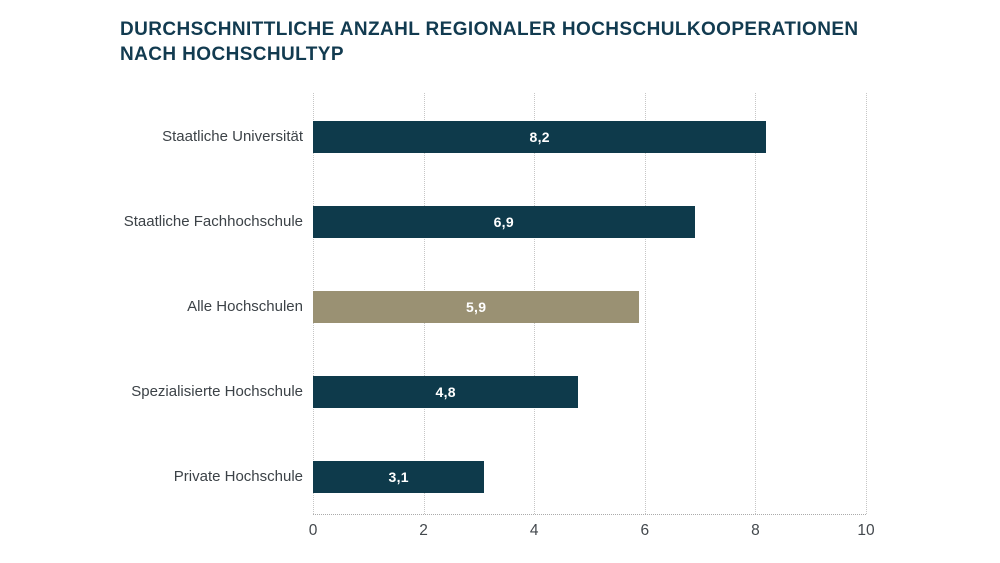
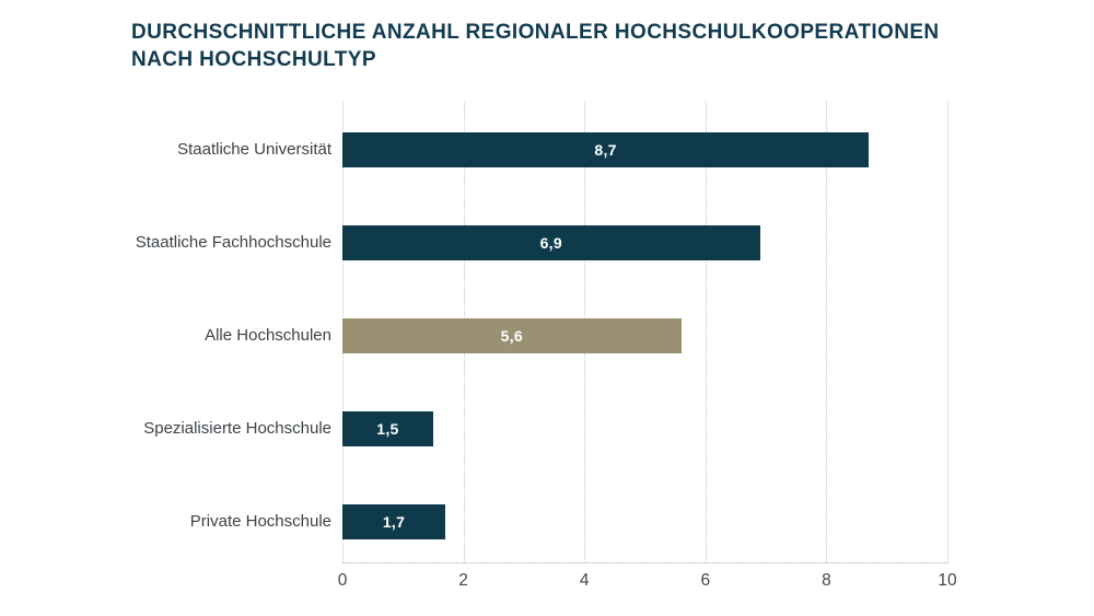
Staatliche Universität: 8,2 -> 8,7
Alle Hochschulen: 5,9 -> 5,6
Spezialisierte Hochschule: 4,8 -> 1,5
Private Hochschule: 3,1 -> 1,7
